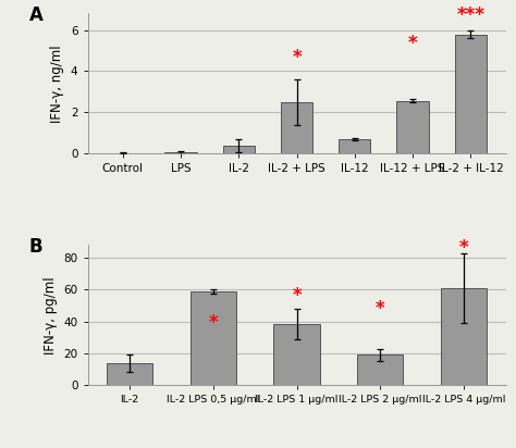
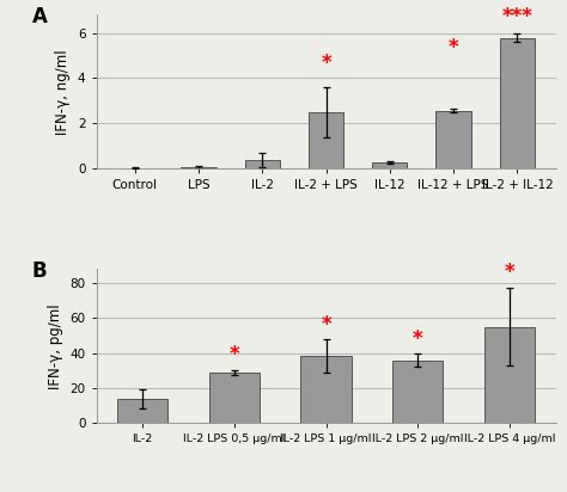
IL-12: 0.7 -> 0.3
IL-2 LPS 0,5 μg/ml: 59 -> 29
IL-2 LPS 2 μg/ml: 19 -> 36
IL-2 LPS 4 μg/ml: 61 -> 55
